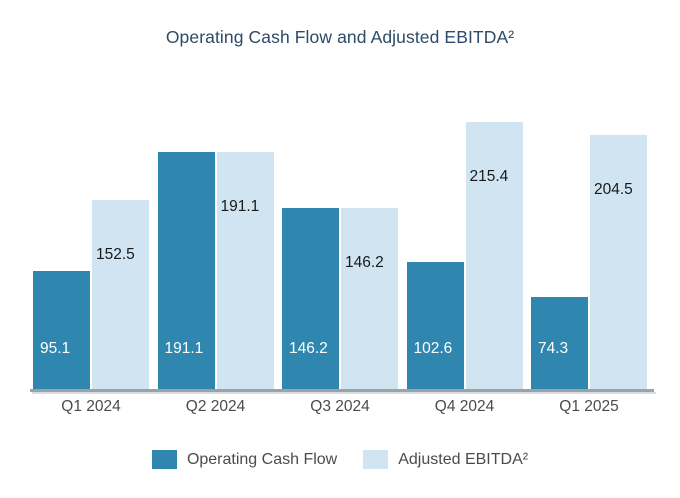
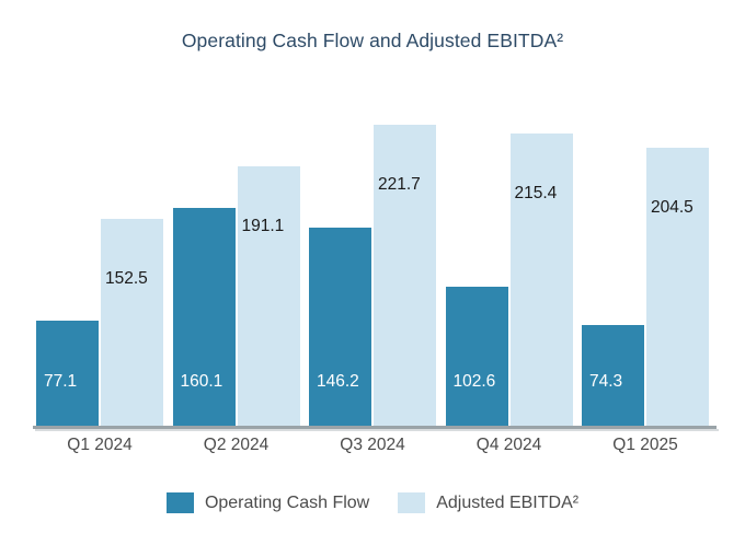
Operating Cash Flow/Q1 2024: 95.1 -> 77.1
Operating Cash Flow/Q2 2024: 191.1 -> 160.1
Adjusted EBITDA²/Q3 2024: 146.2 -> 221.7
